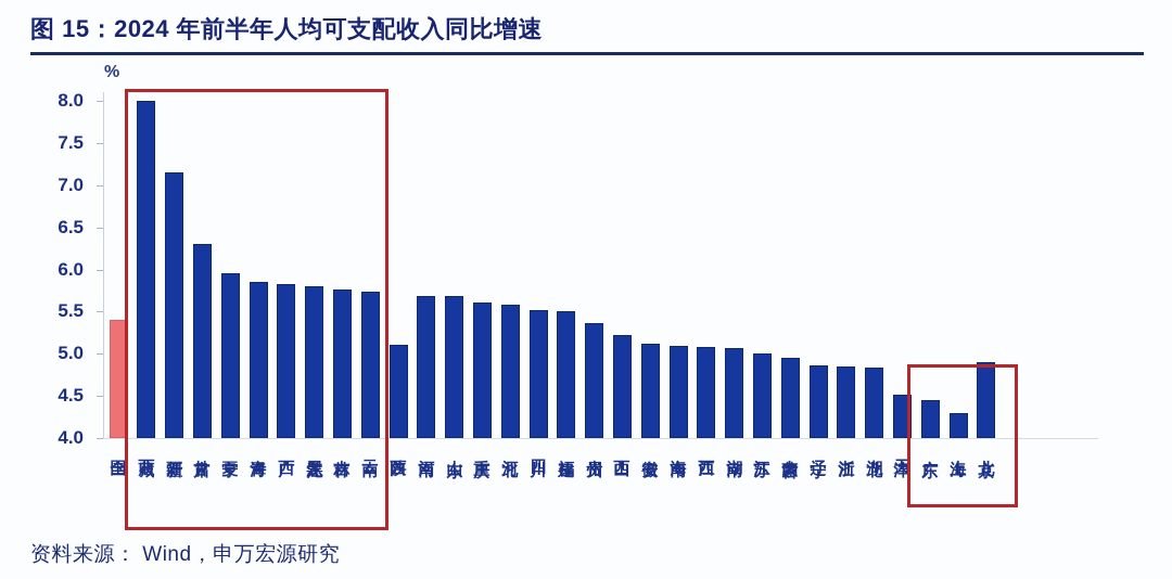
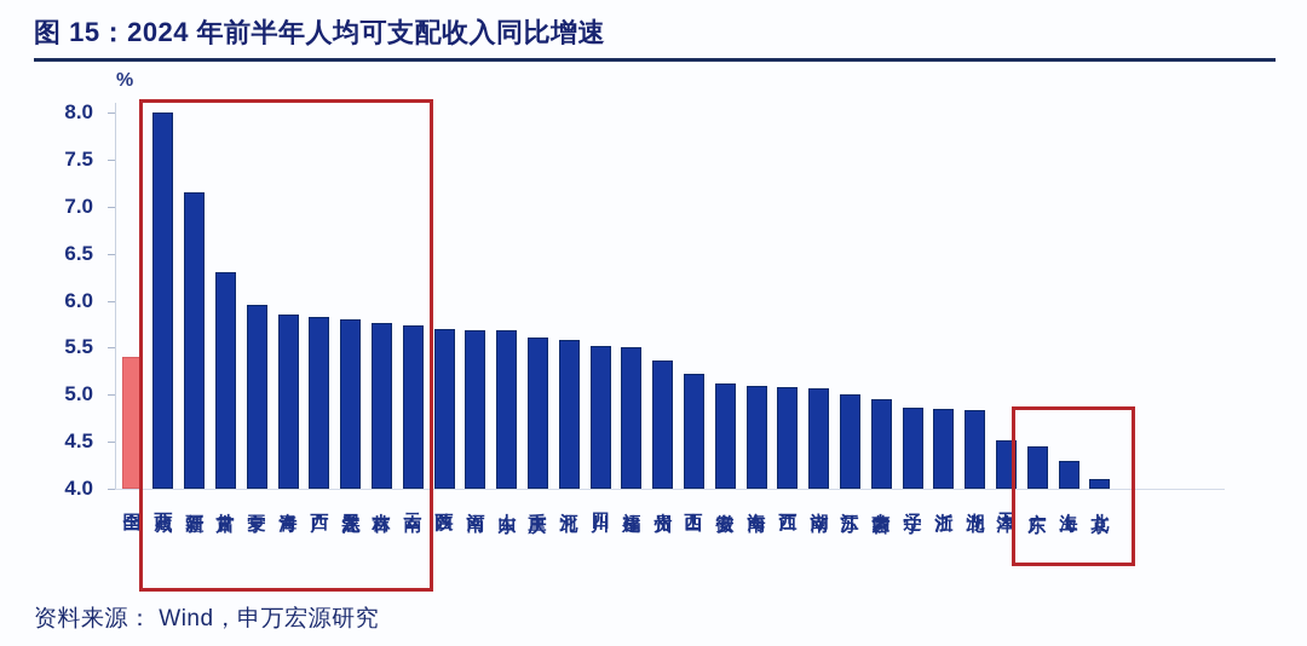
陕西: 5.1 -> 5.7
北京: 4.9 -> 4.1
